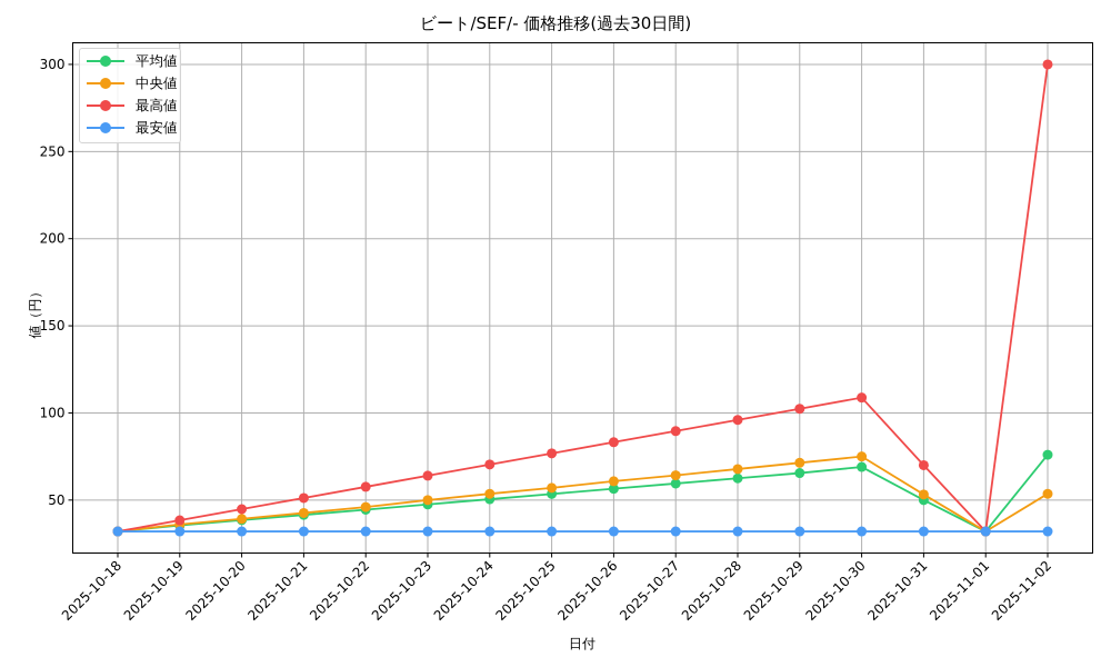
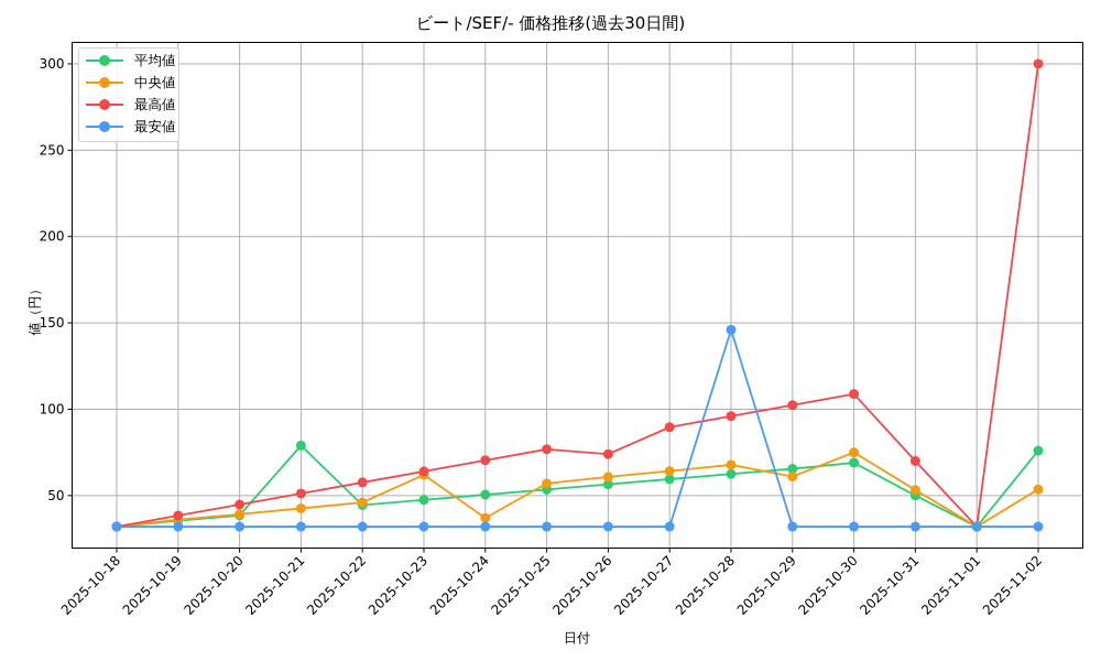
平均値/2025-10-21: 42 -> 79
中央値/2025-10-23: 50 -> 62
中央値/2025-10-24: 54 -> 37
最高値/2025-10-26: 83 -> 74
最安値/2025-10-28: 32 -> 146
中央値/2025-10-29: 71 -> 61
